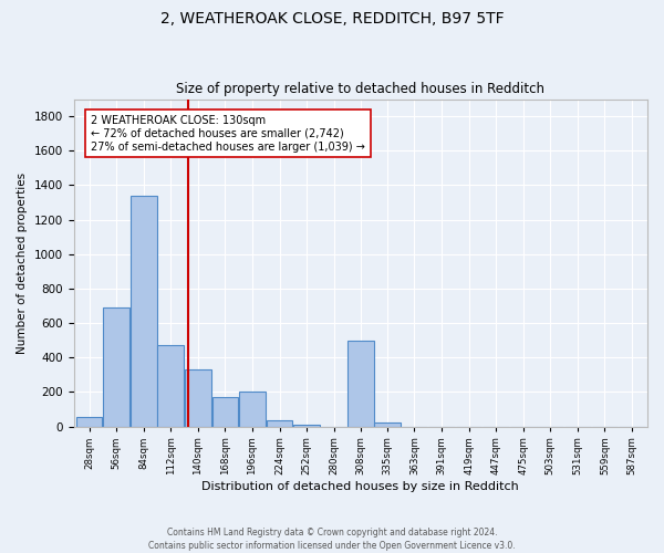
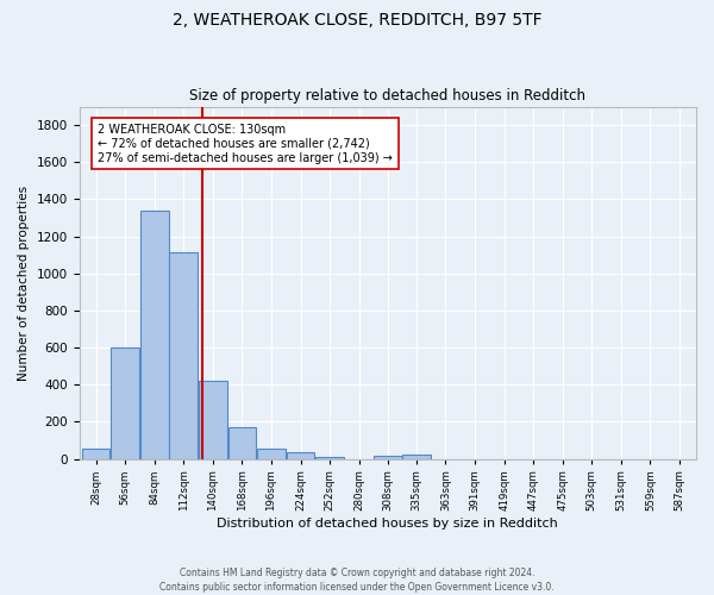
56sqm: 690 -> 600
112sqm: 470 -> 1120
140sqm: 330 -> 420
196sqm: 200 -> 60
308sqm: 500 -> 20
